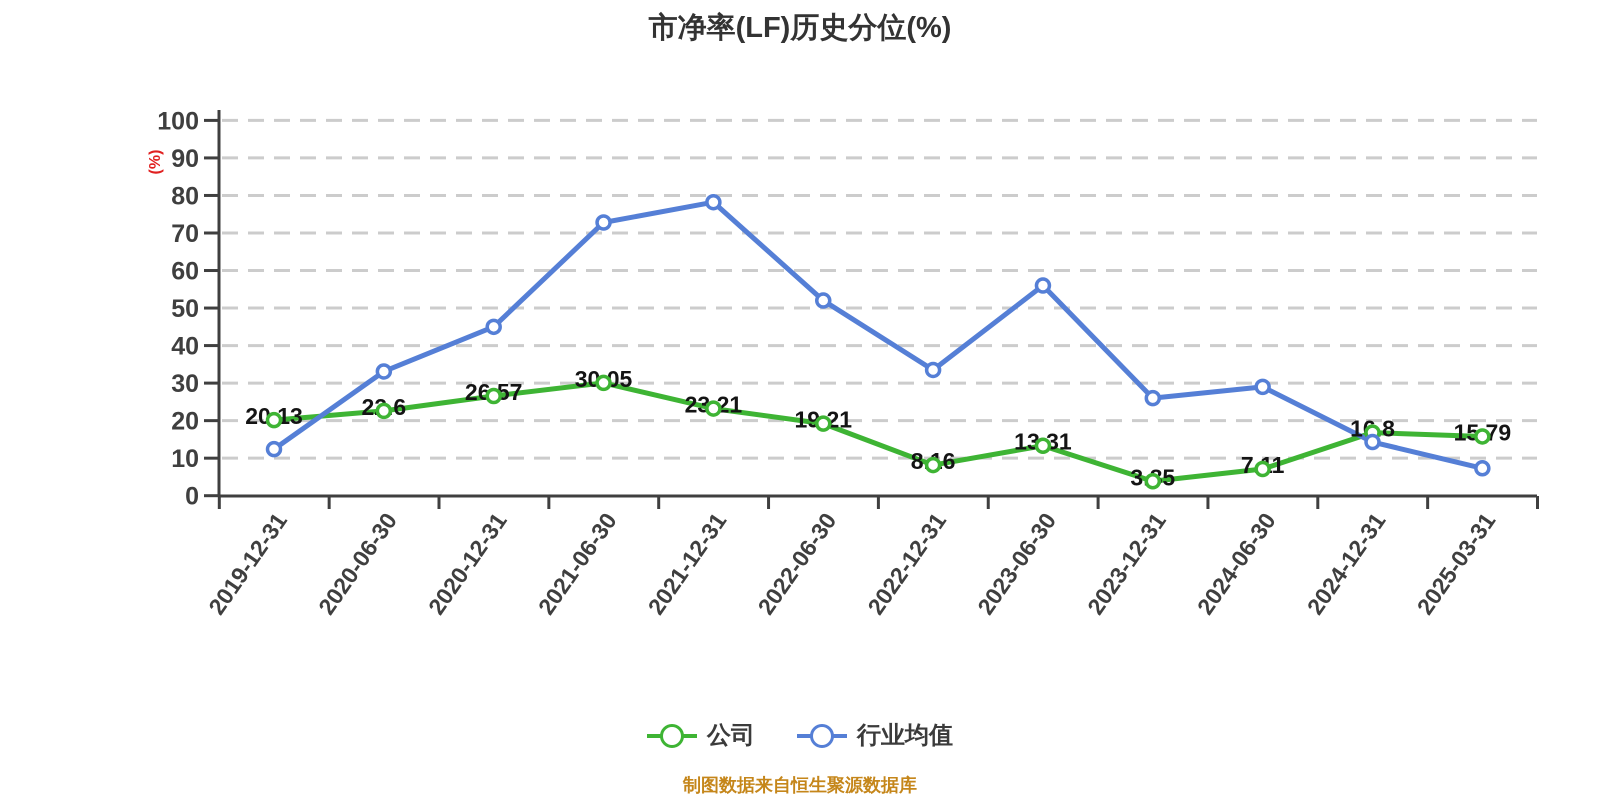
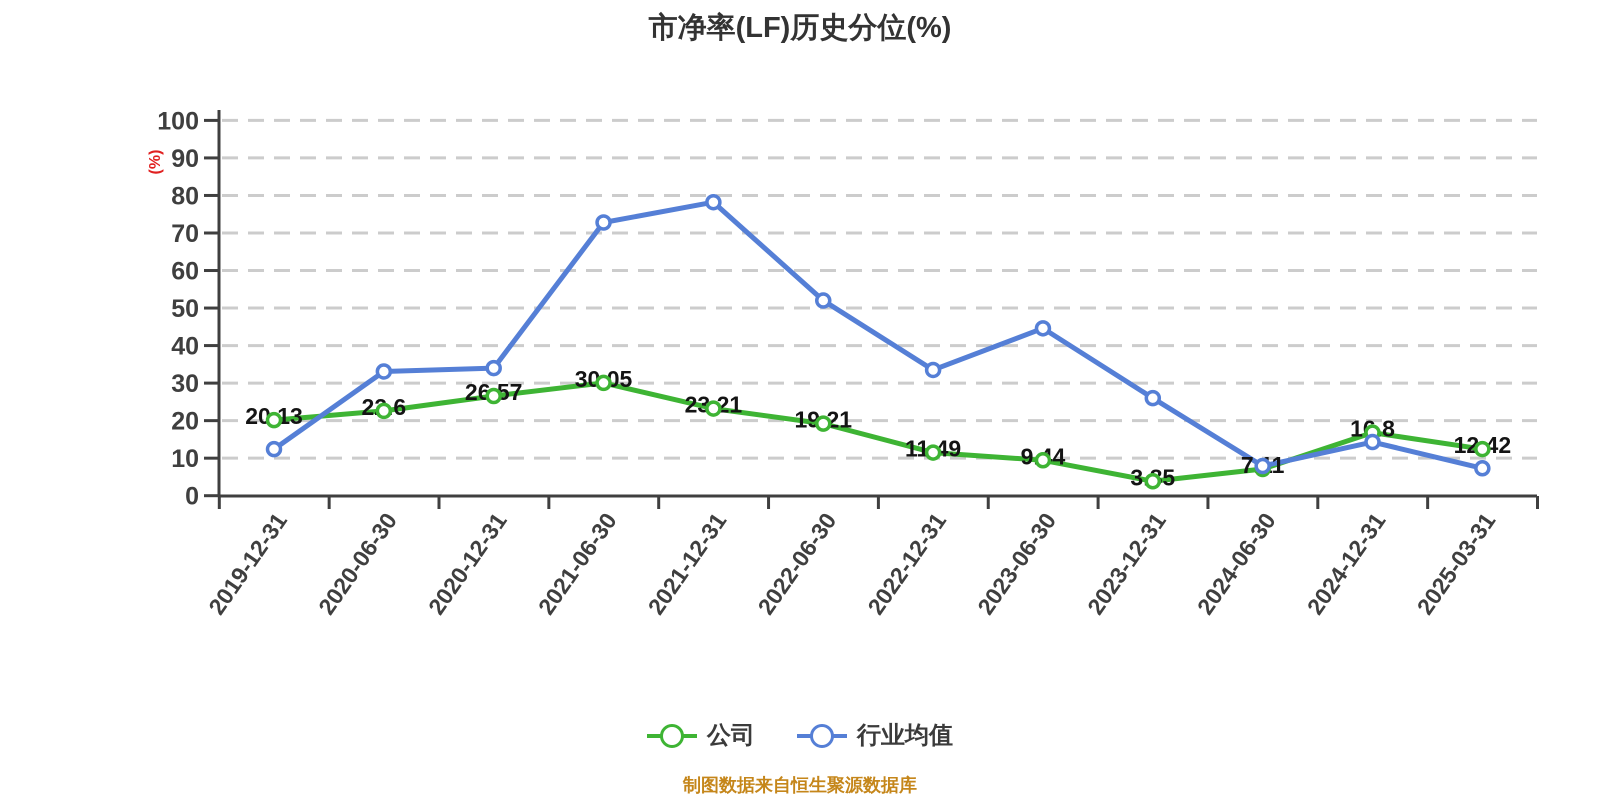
行业均值/2020-12-31: 45 -> 34
公司/2022-12-31: 8.16 -> 11.49
公司/2023-06-30: 13.31 -> 9.44
行业均值/2023-06-30: 56 -> 45
行业均值/2024-06-30: 29 -> 8
公司/2025-03-31: 15.79 -> 12.42
